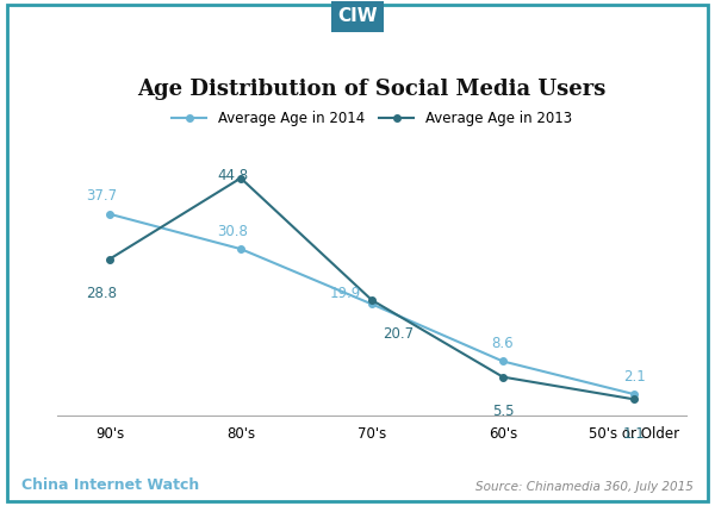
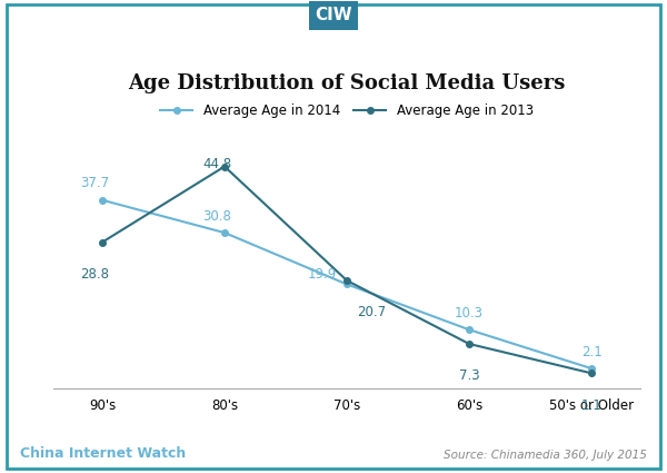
Average Age in 2014/60's: 8.6 -> 10.3
Average Age in 2013/60's: 5.5 -> 7.3
